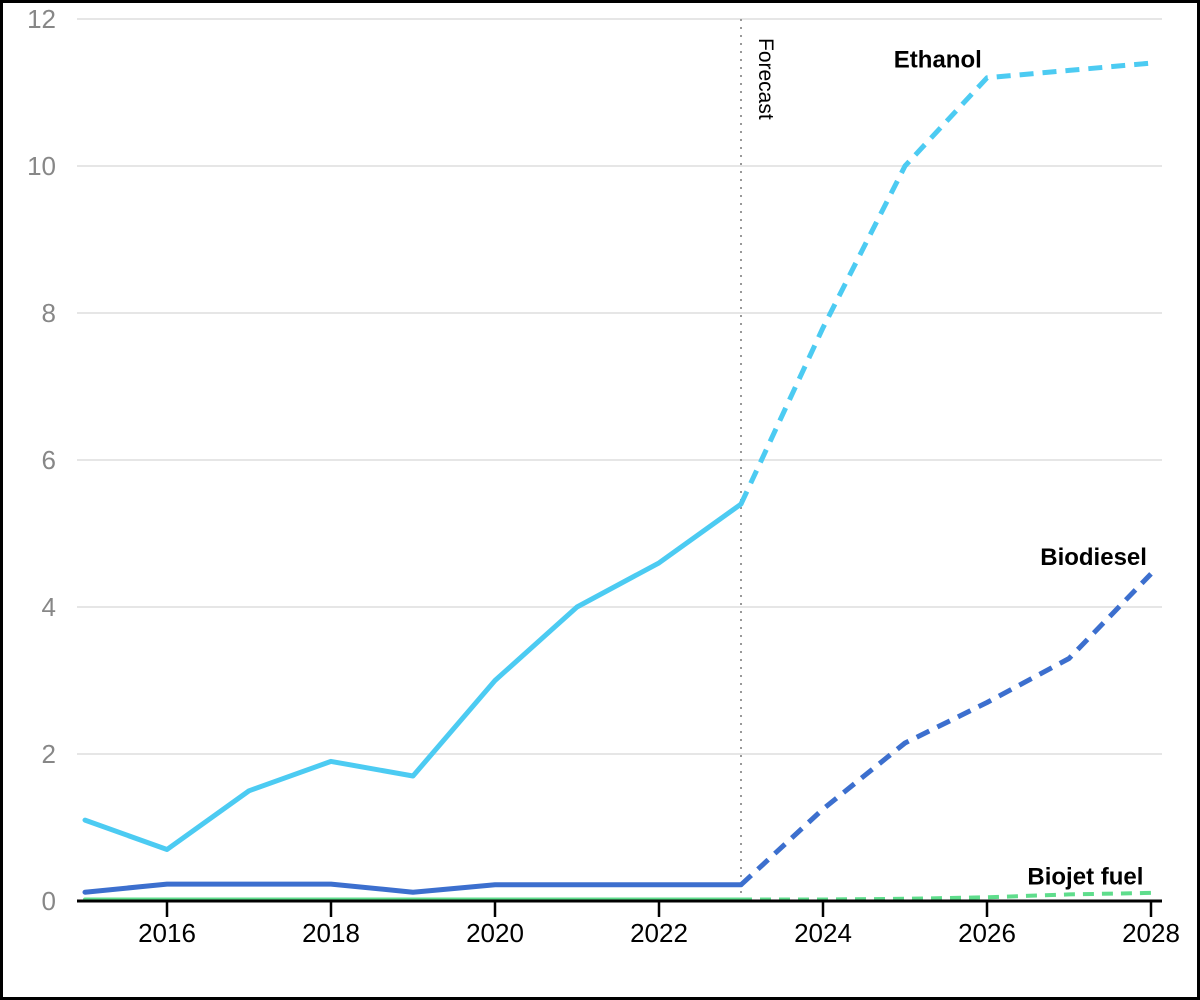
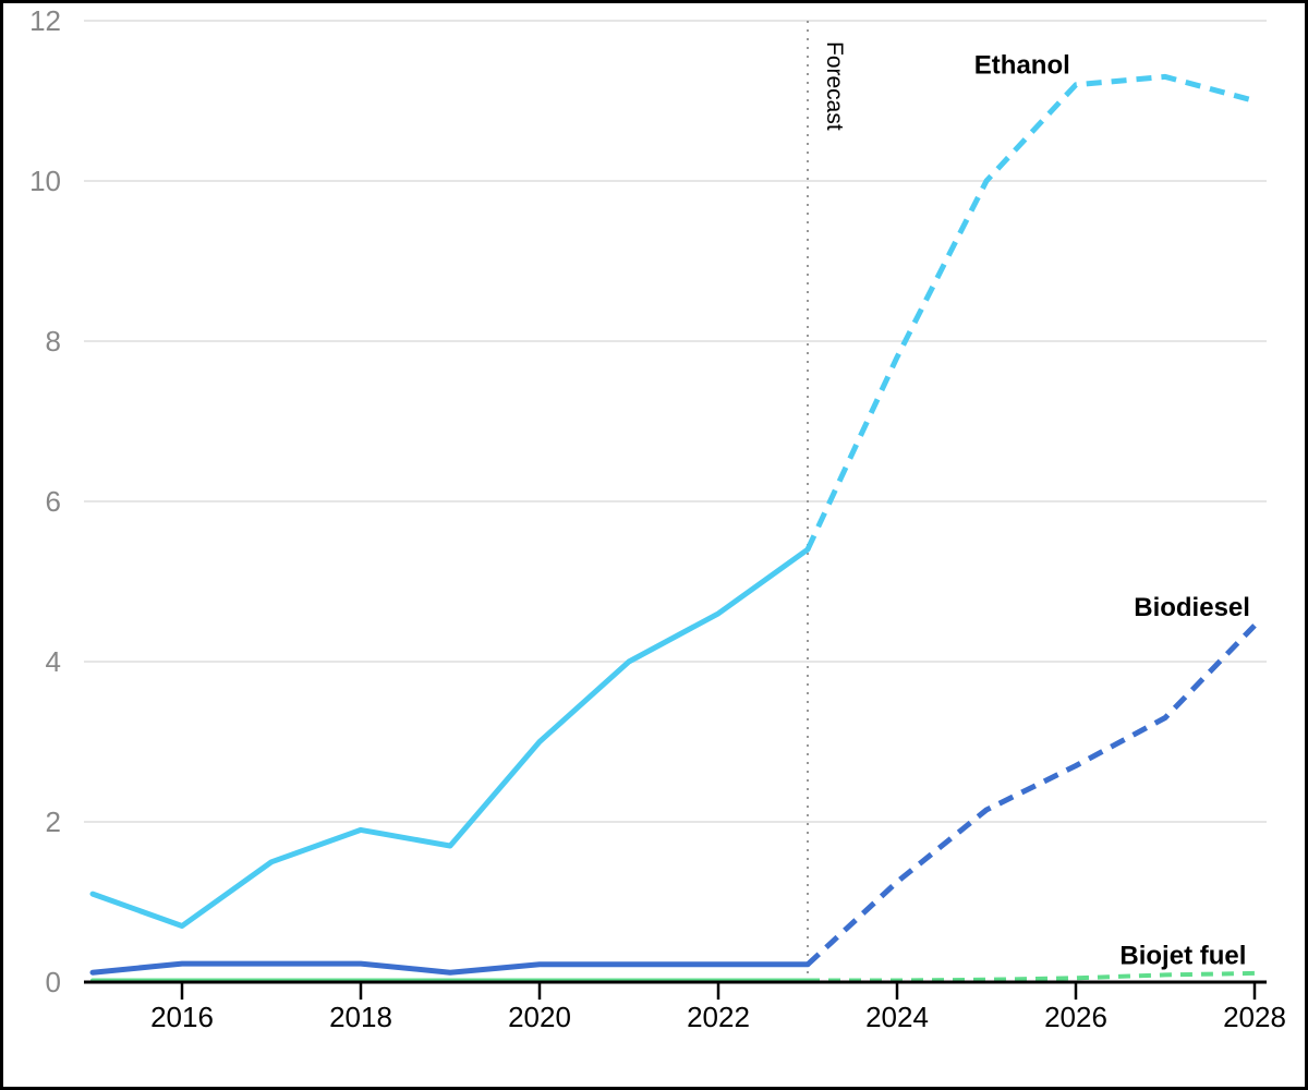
Ethanol/2028: 11.4 -> 11.0
